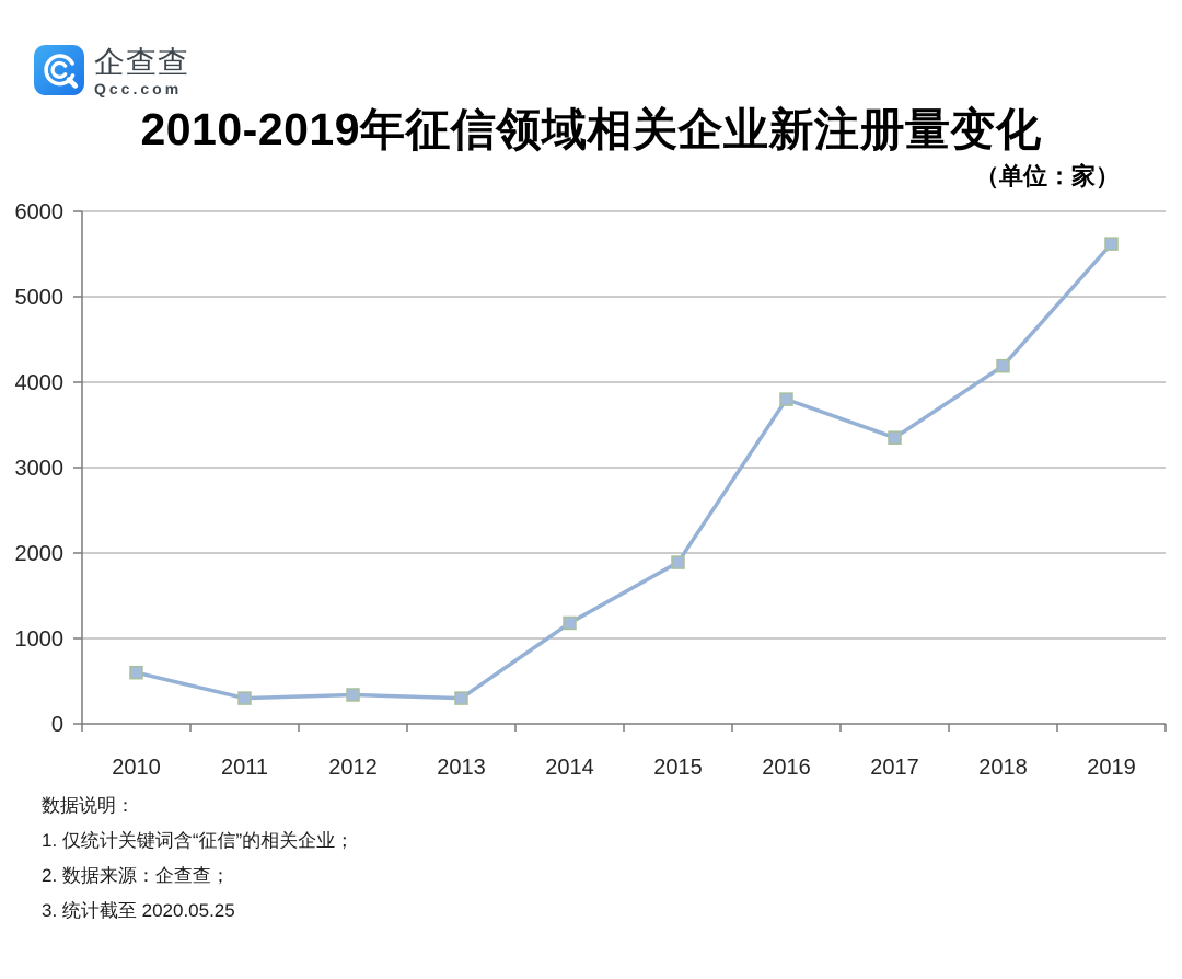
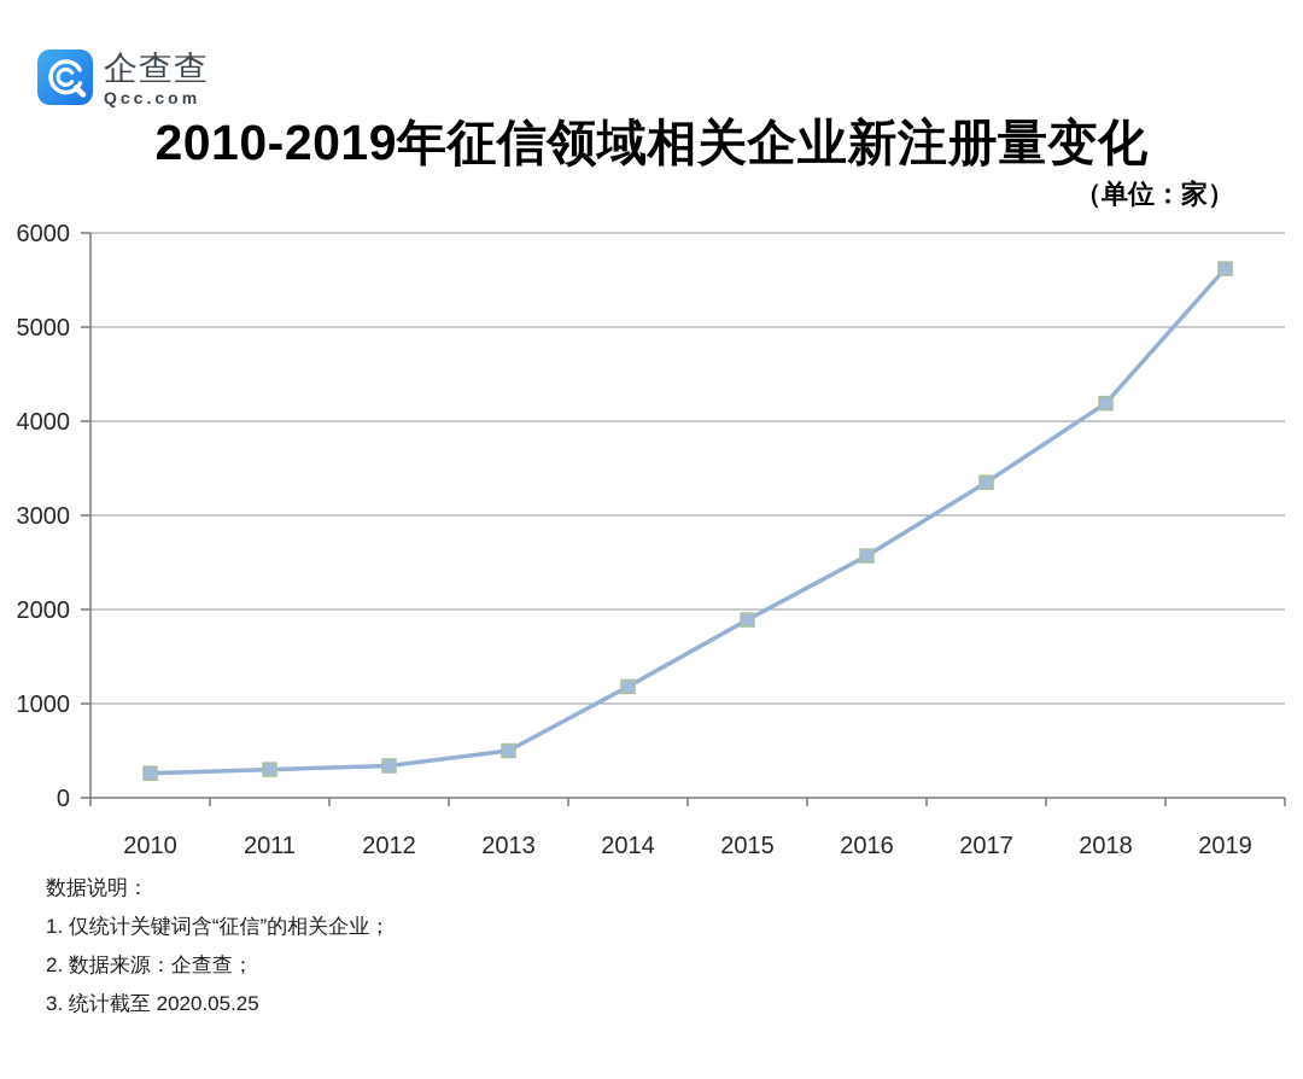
2010: 600 -> 300
2013: 300 -> 500
2016: 3800 -> 2600
